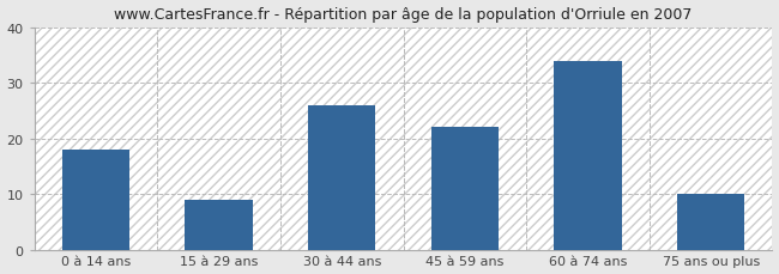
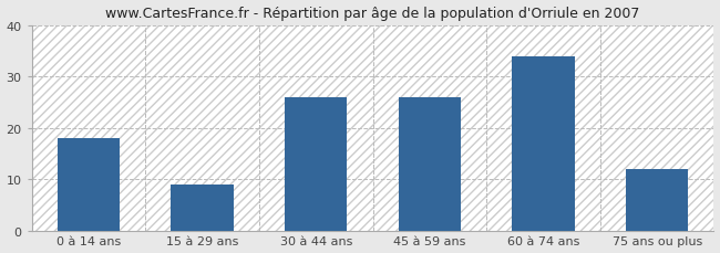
45 à 59 ans: 22 -> 26
75 ans ou plus: 10 -> 12
